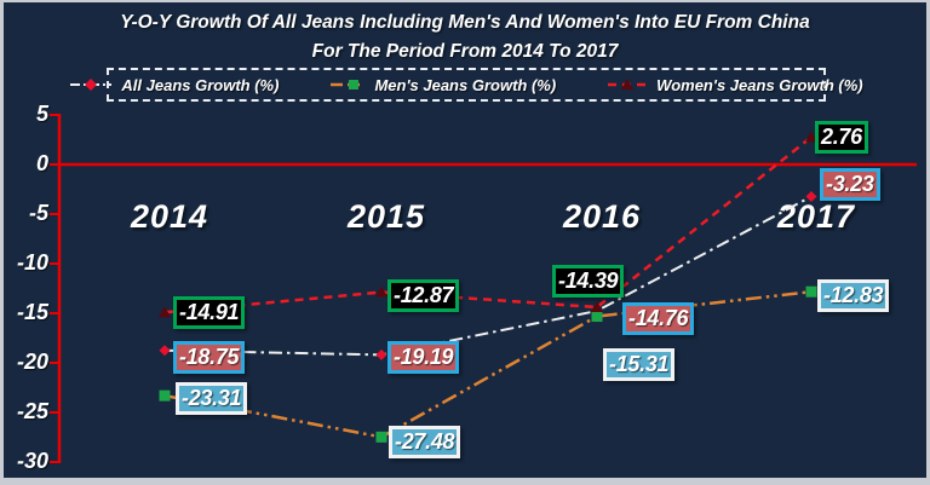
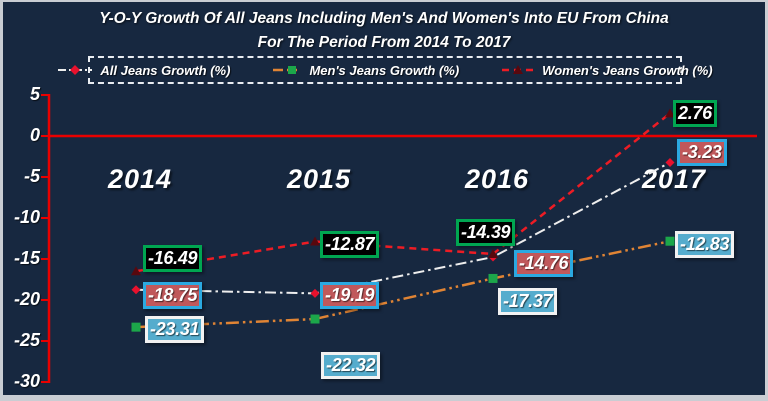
Women's Jeans Growth (%)/2014: -14.91 -> -16.49
Men's Jeans Growth (%)/2015: -27.48 -> -22.32
Men's Jeans Growth (%)/2016: -15.31 -> -17.37
